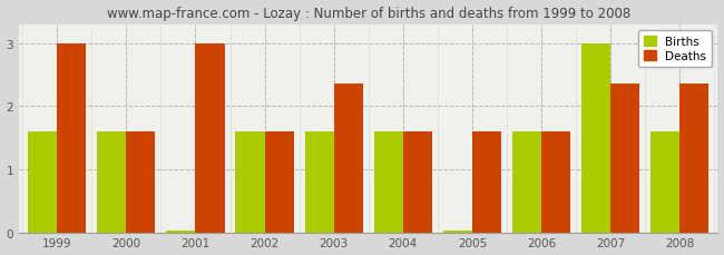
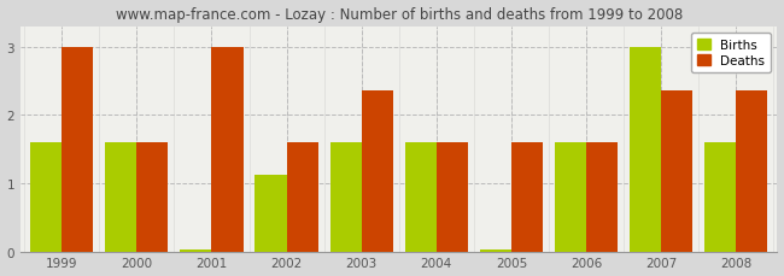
Births/2002: 1.60 -> 1.12
